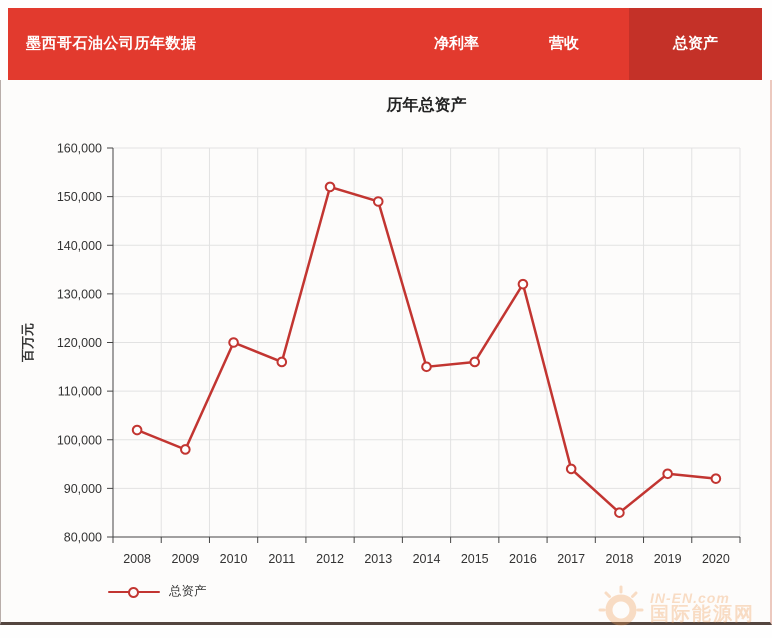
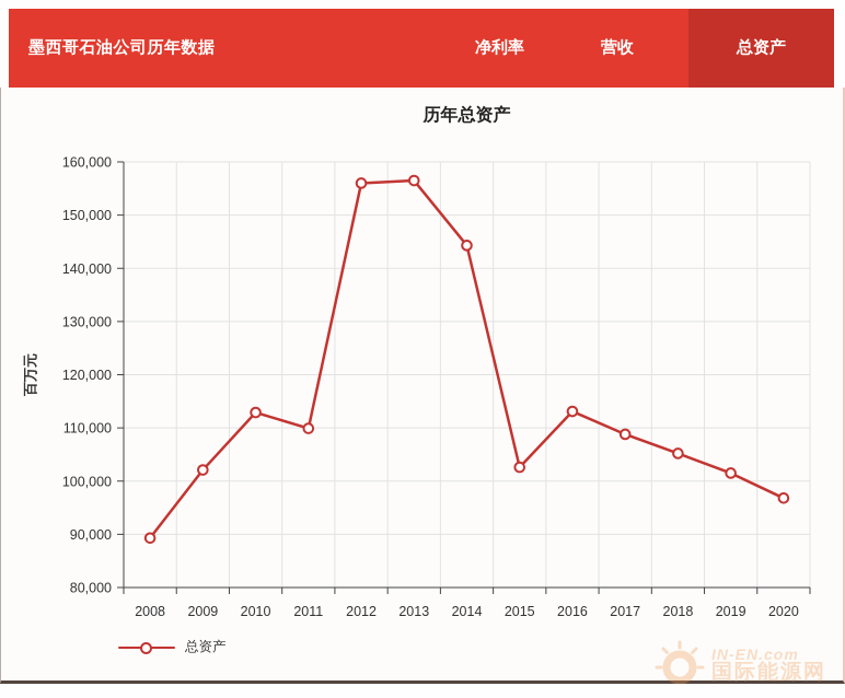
2008: 102000 -> 89000
2009: 98000 -> 102000
2010: 120000 -> 113000
2011: 116000 -> 110000
2012: 152000 -> 156000
2013: 149000 -> 156000
2014: 115000 -> 144000
2015: 116000 -> 103000
2016: 132000 -> 113000
2017: 94000 -> 109000
2018: 85000 -> 105000
2019: 93000 -> 102000
2020: 92000 -> 97000
